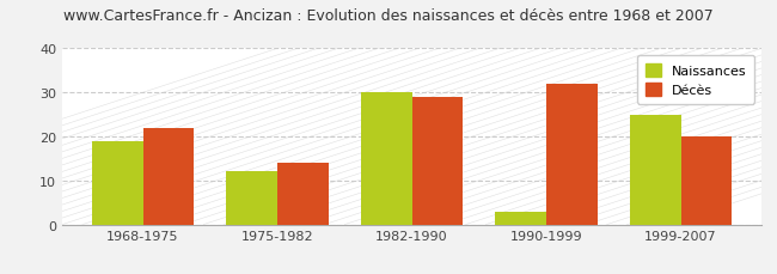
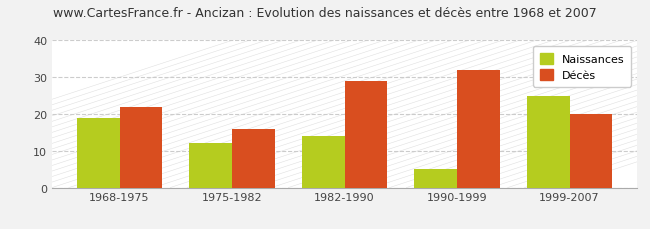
Décès/1975-1982: 14 -> 16
Naissances/1982-1990: 30 -> 14
Naissances/1990-1999: 3 -> 5
